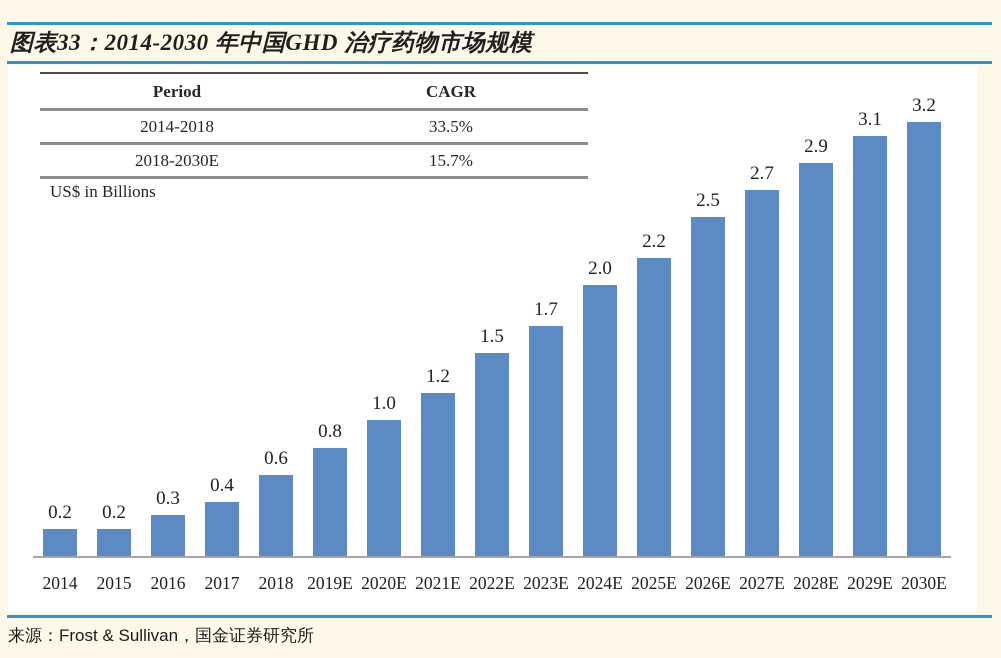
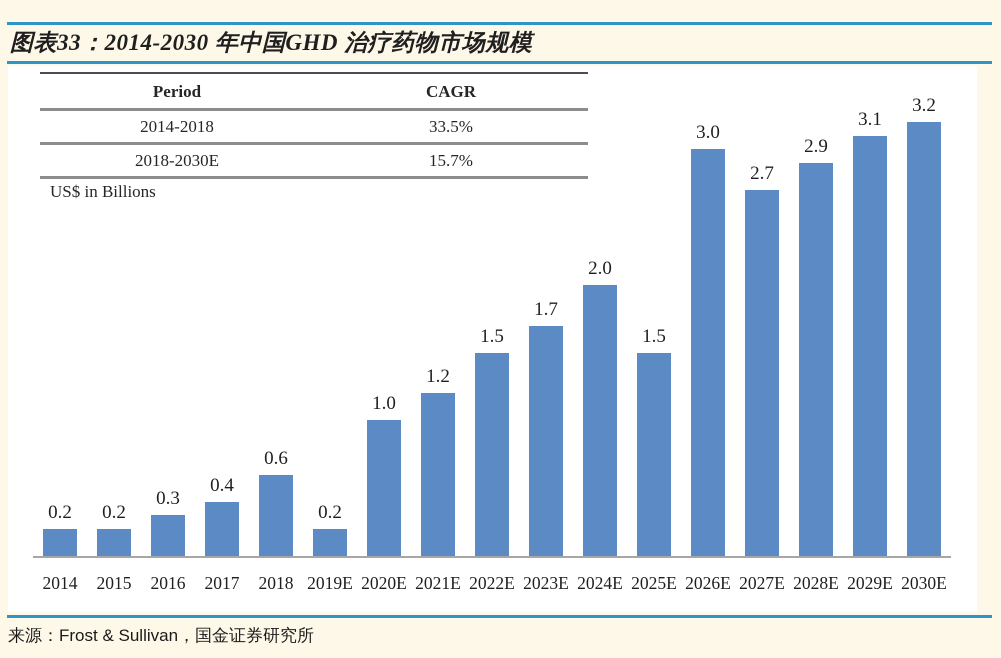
2019E: 0.8 -> 0.2
2025E: 2.2 -> 1.5
2026E: 2.5 -> 3.0
